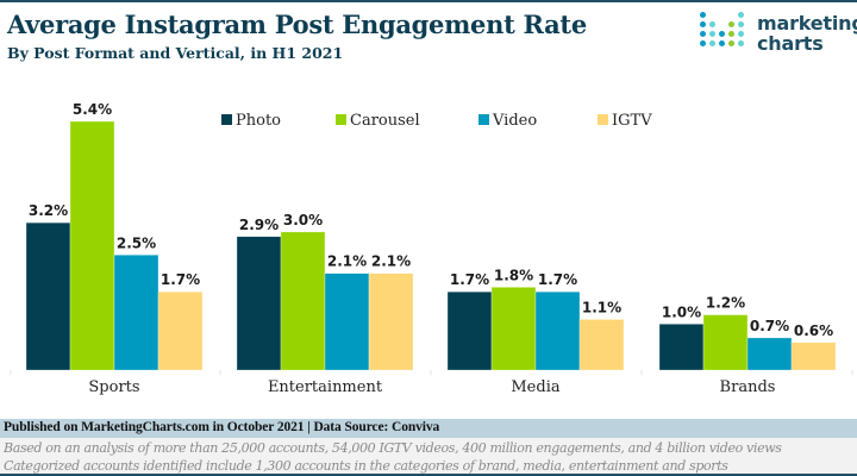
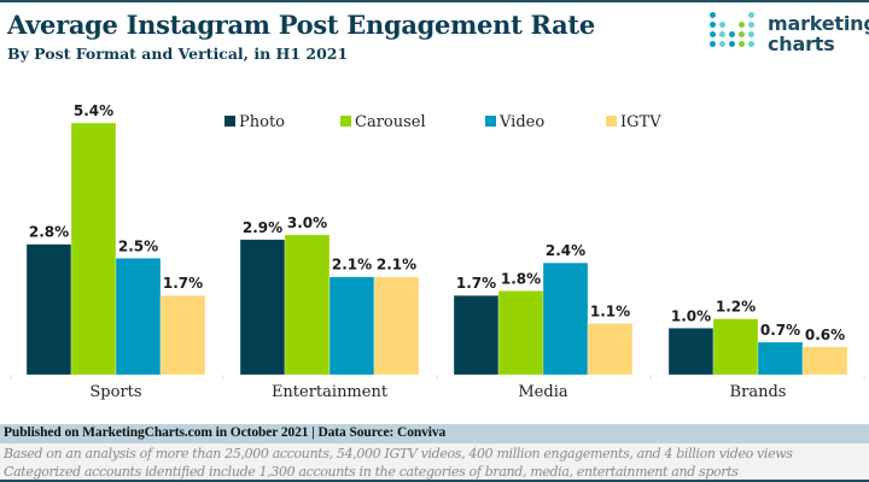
Photo/Sports: 3.2% -> 2.8%
Video/Media: 1.7% -> 2.4%
